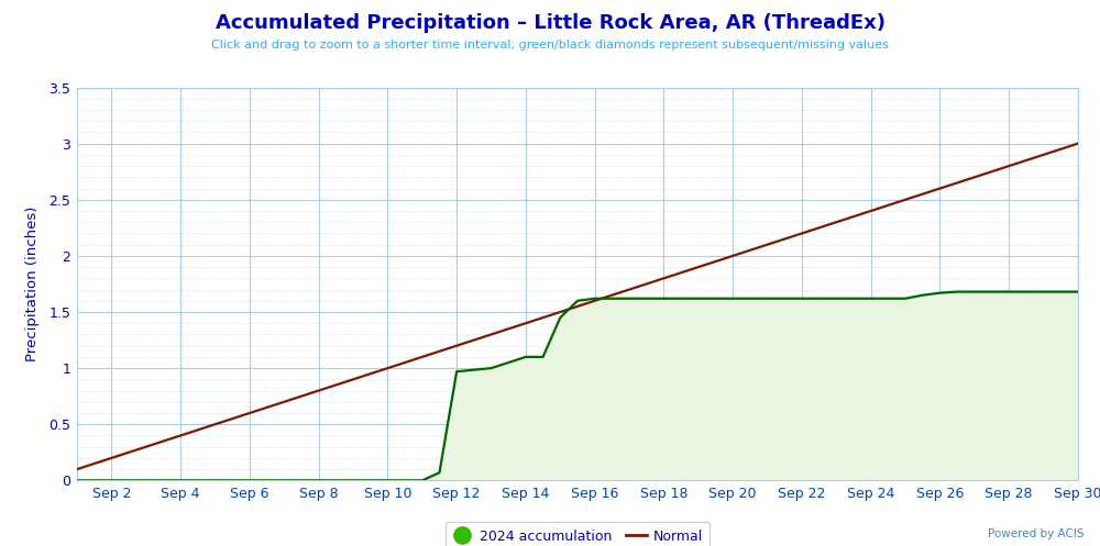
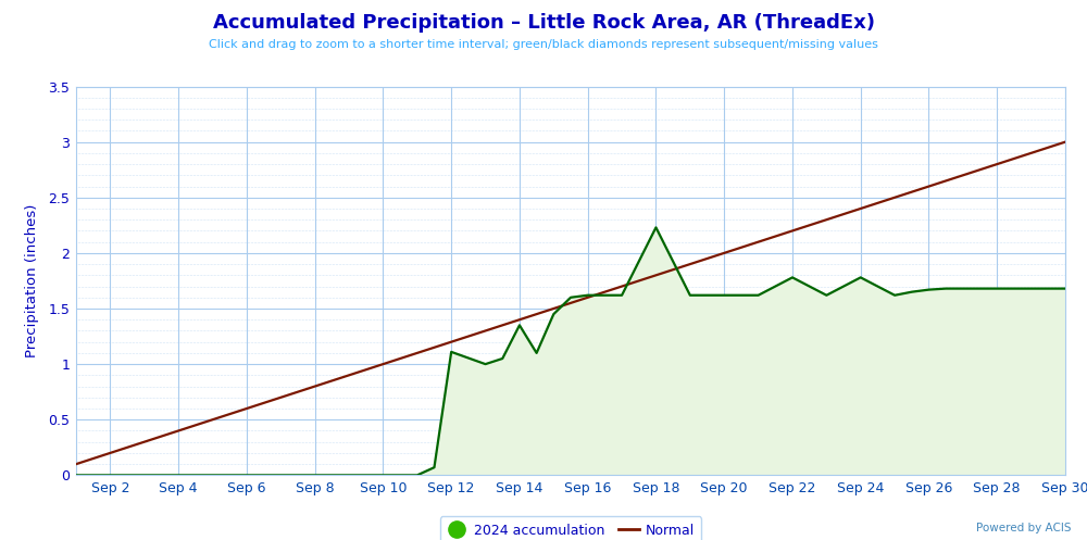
Sep 12: 0.97 -> 1.11
Sep 14: 1.10 -> 1.35
Sep 18: 1.62 -> 2.23
Sep 22: 1.62 -> 1.78
Sep 24: 1.62 -> 1.78
